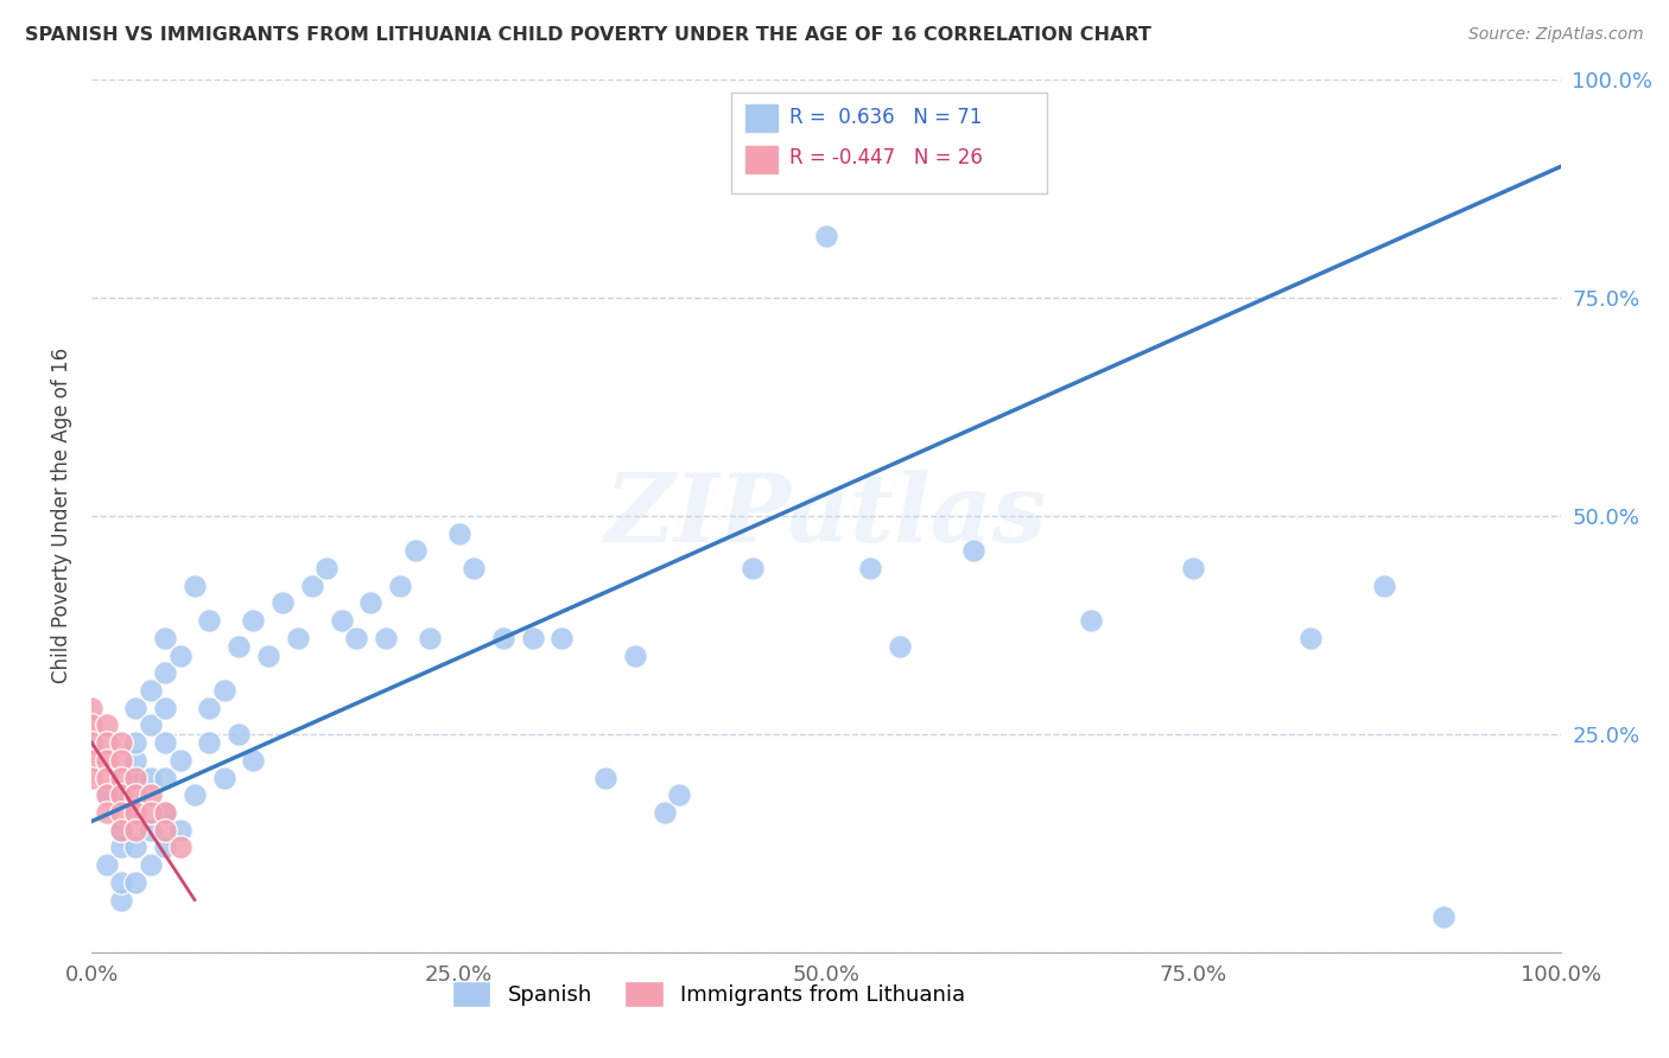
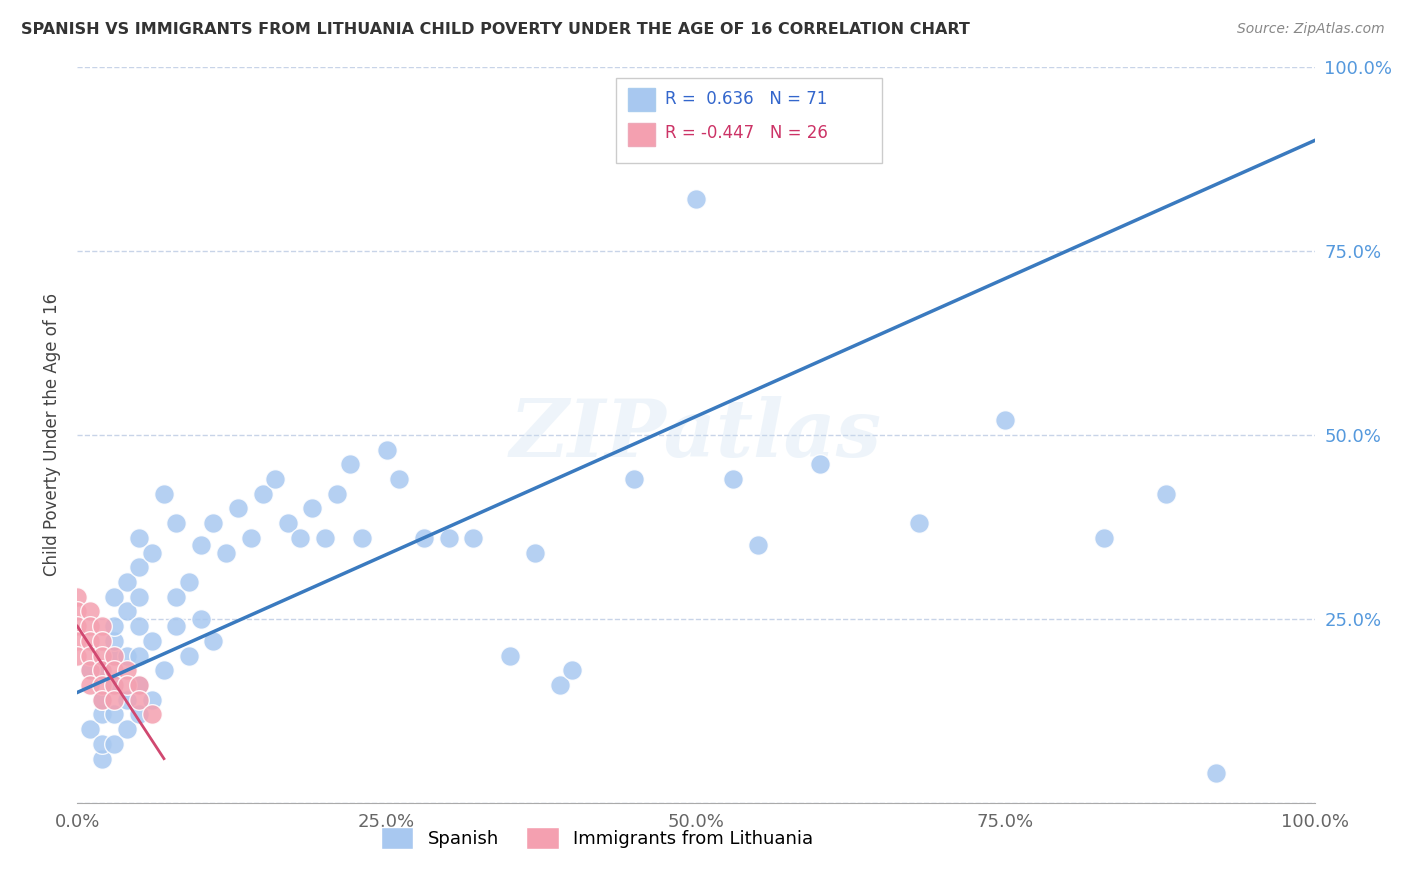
Spanish/75.0%: 44% -> 52%
